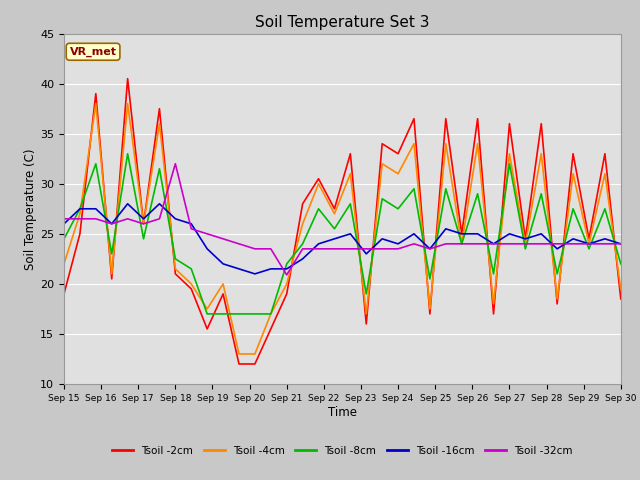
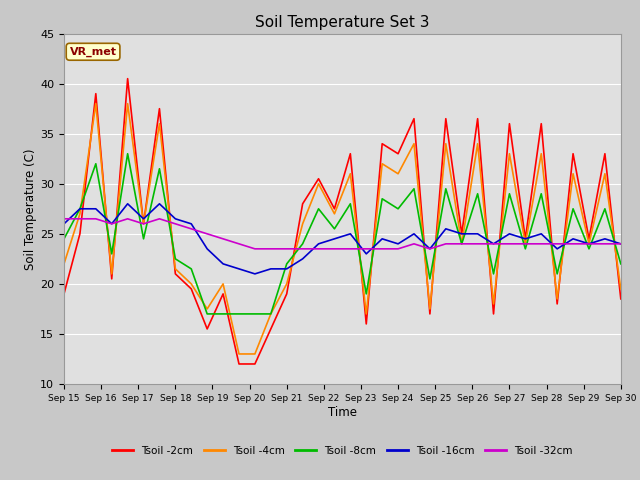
Tsoil -32cm/Sep 18: 32.0 -> 26.0
Tsoil -32cm/Sep 21: 20.9 -> 23.5
Tsoil -8cm/Sep 27: 32.0 -> 29.0
